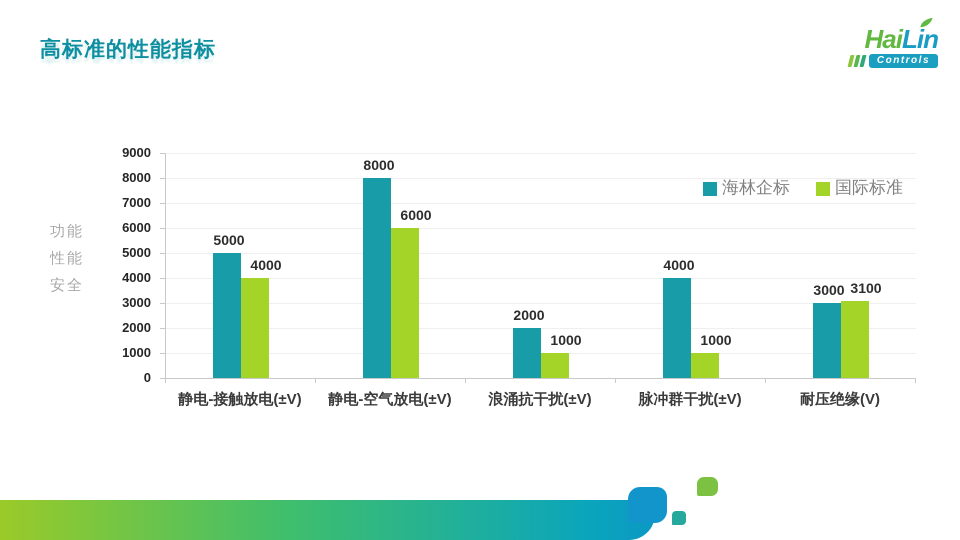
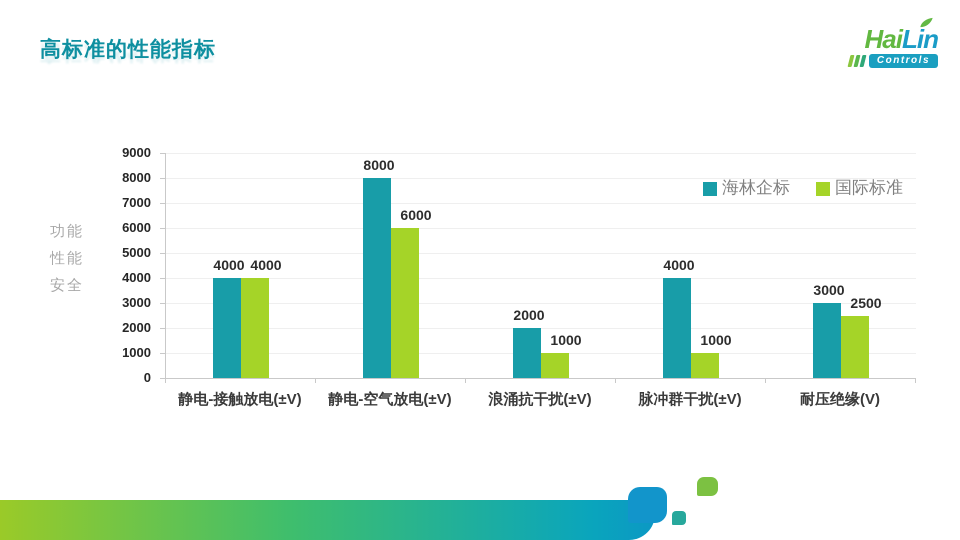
海林企标/静电-接触放电(±V): 5000 -> 4000
国际标准/耐压绝缘(V): 3100 -> 2500
